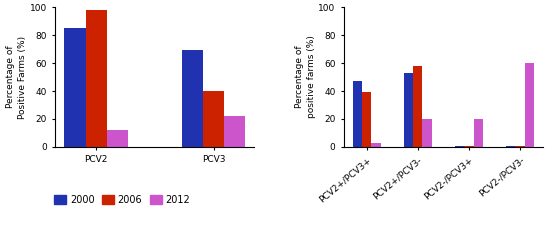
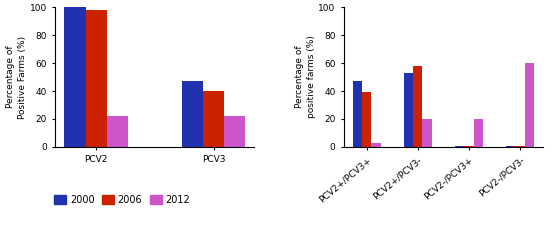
2000/PCV2: 85 -> 100
2012/PCV2: 12 -> 22
2000/PCV3: 69 -> 47
